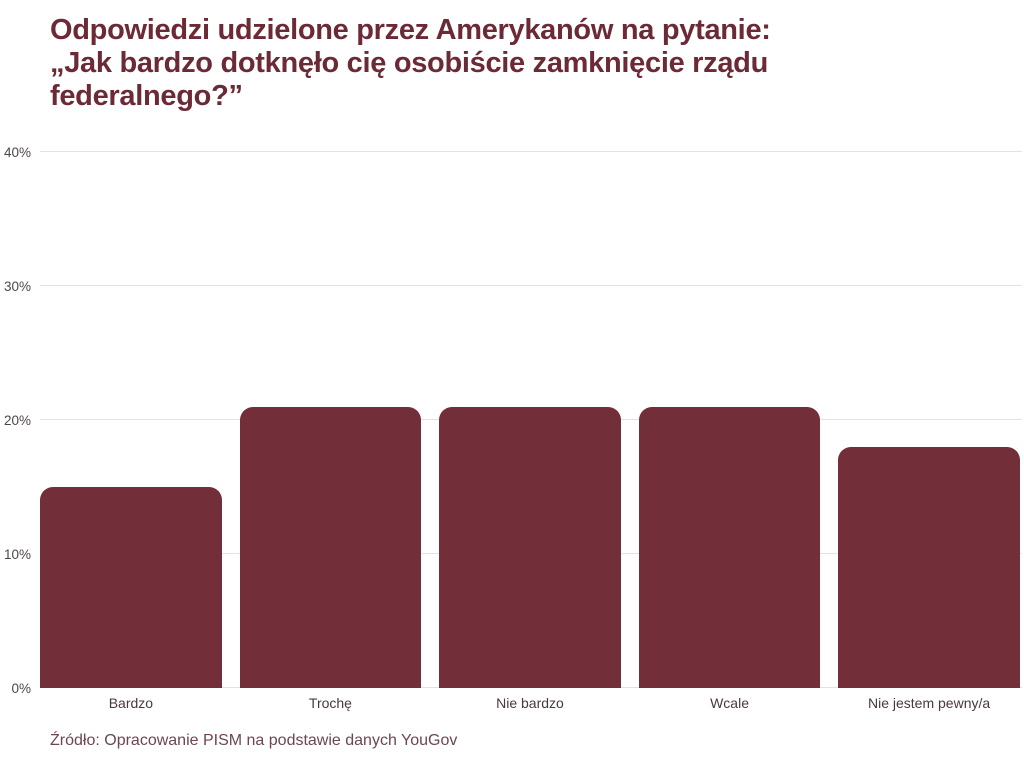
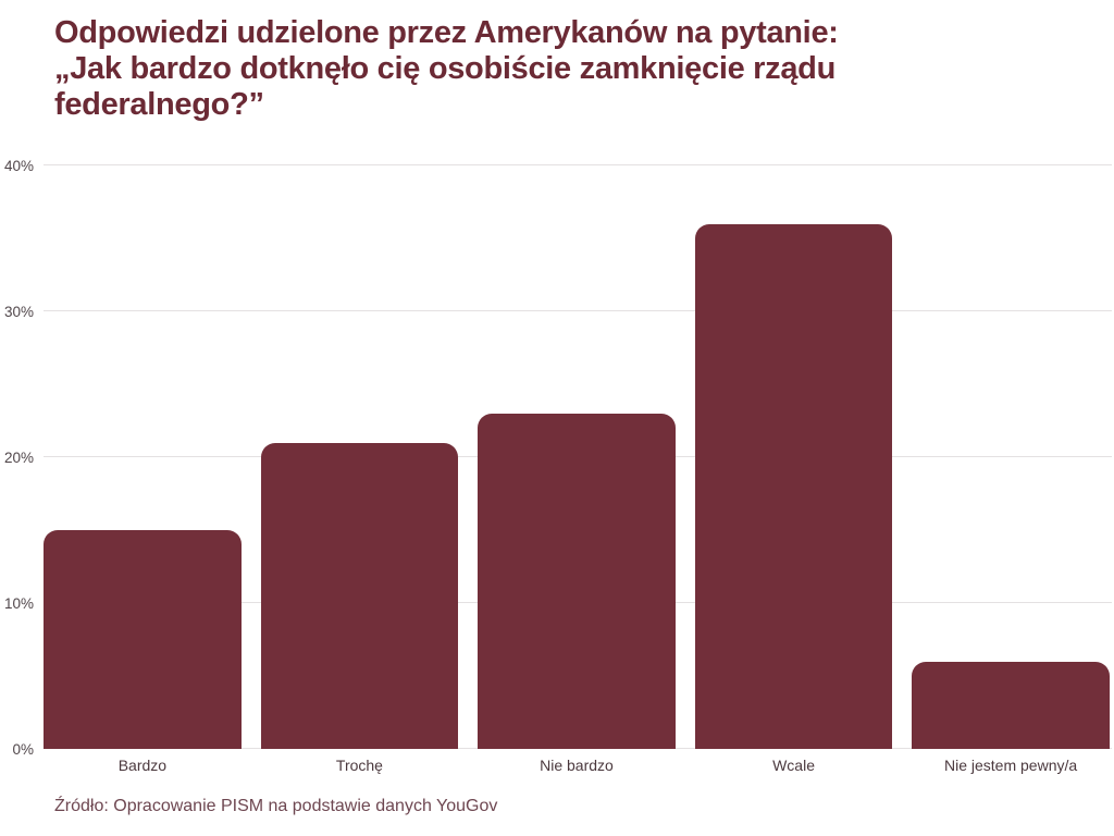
Nie bardzo: 21% -> 23%
Wcale: 21% -> 36%
Nie jestem pewny/a: 18% -> 6%
